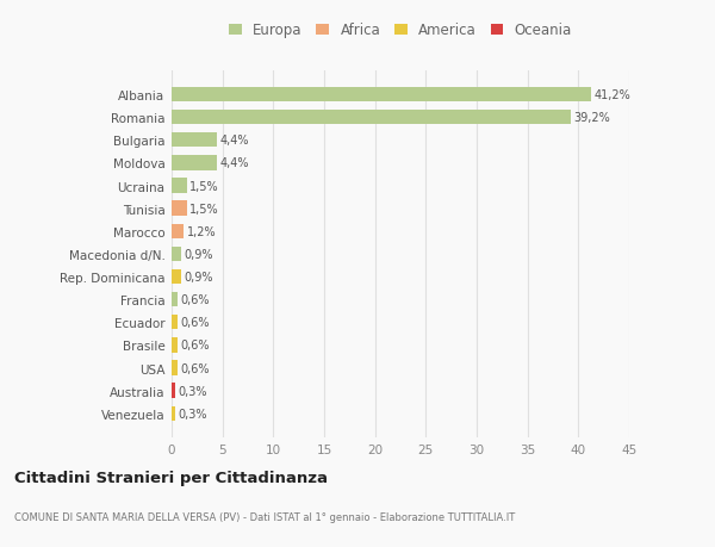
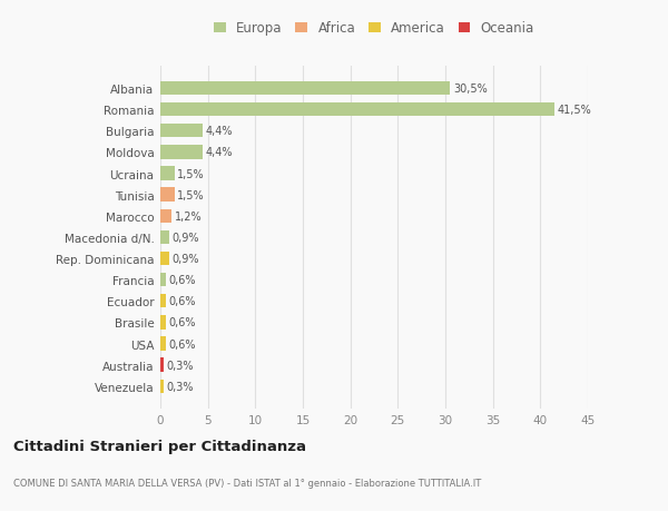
Albania: 41,2% -> 30,5%
Romania: 39,2% -> 41,5%
